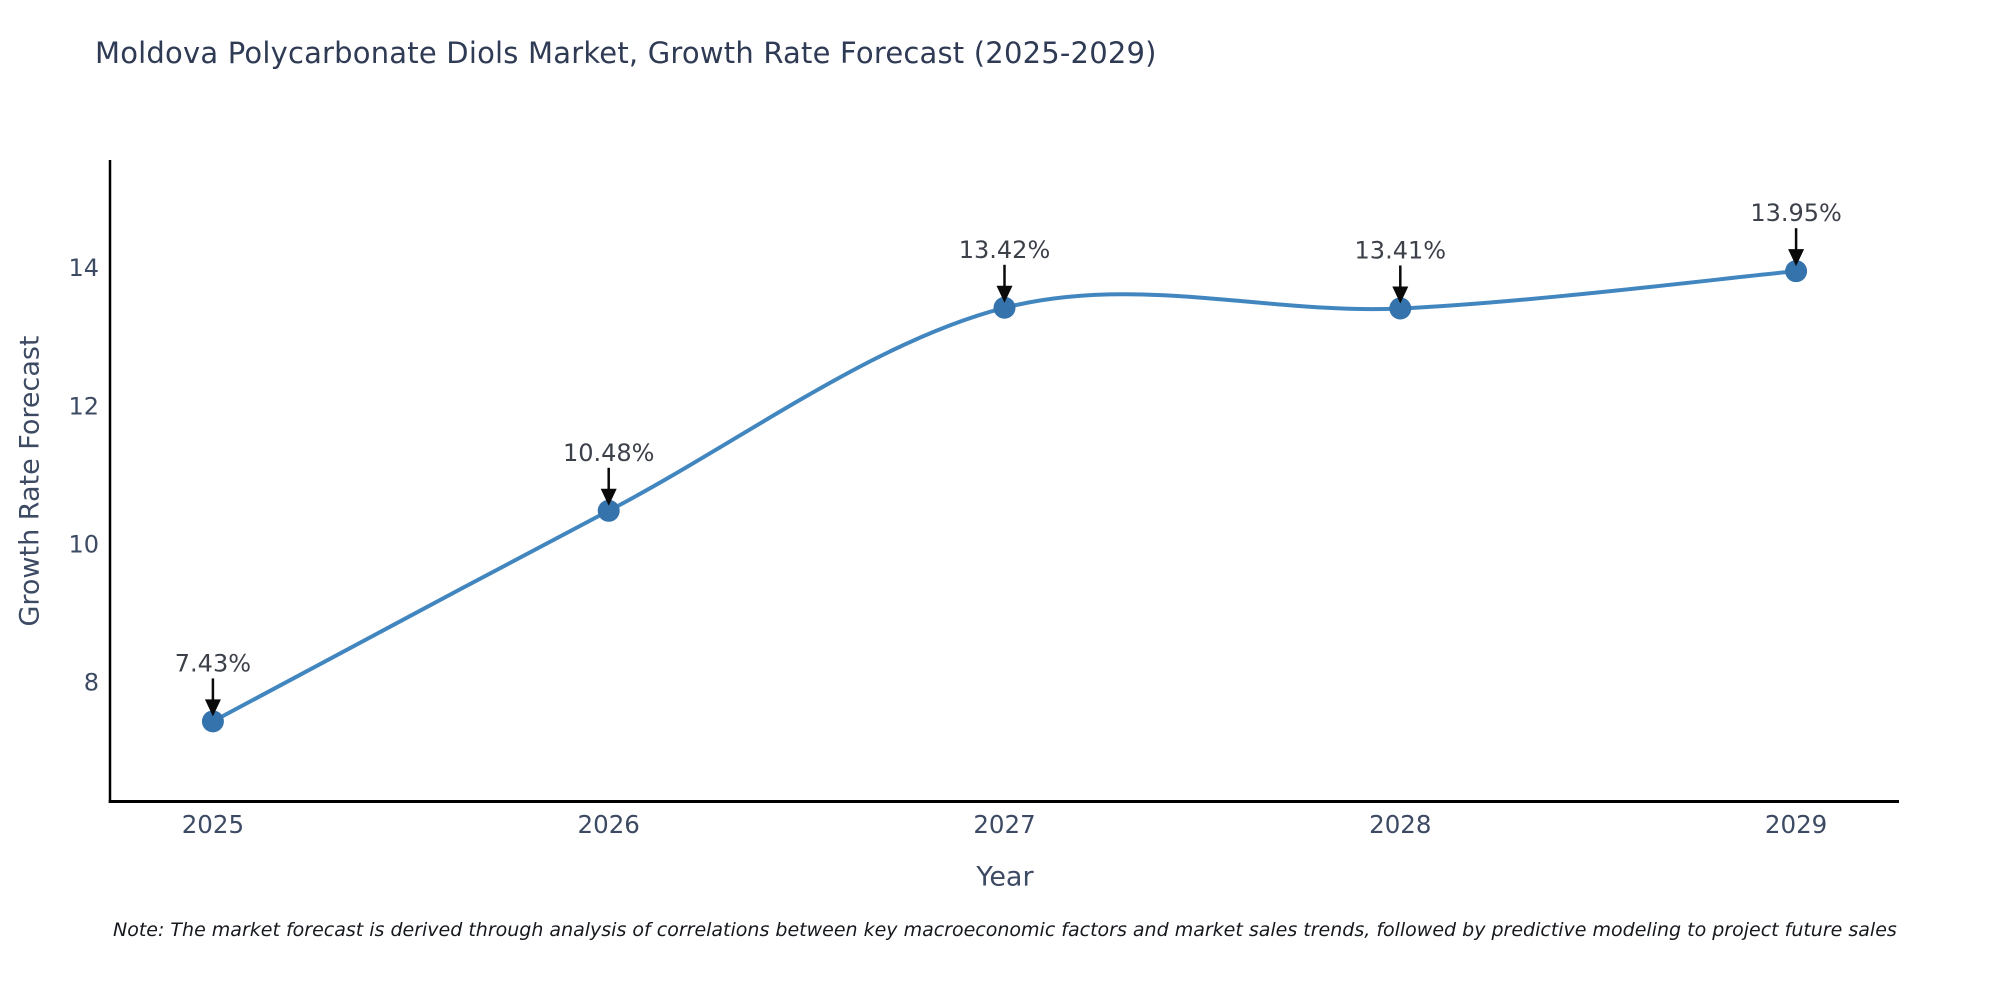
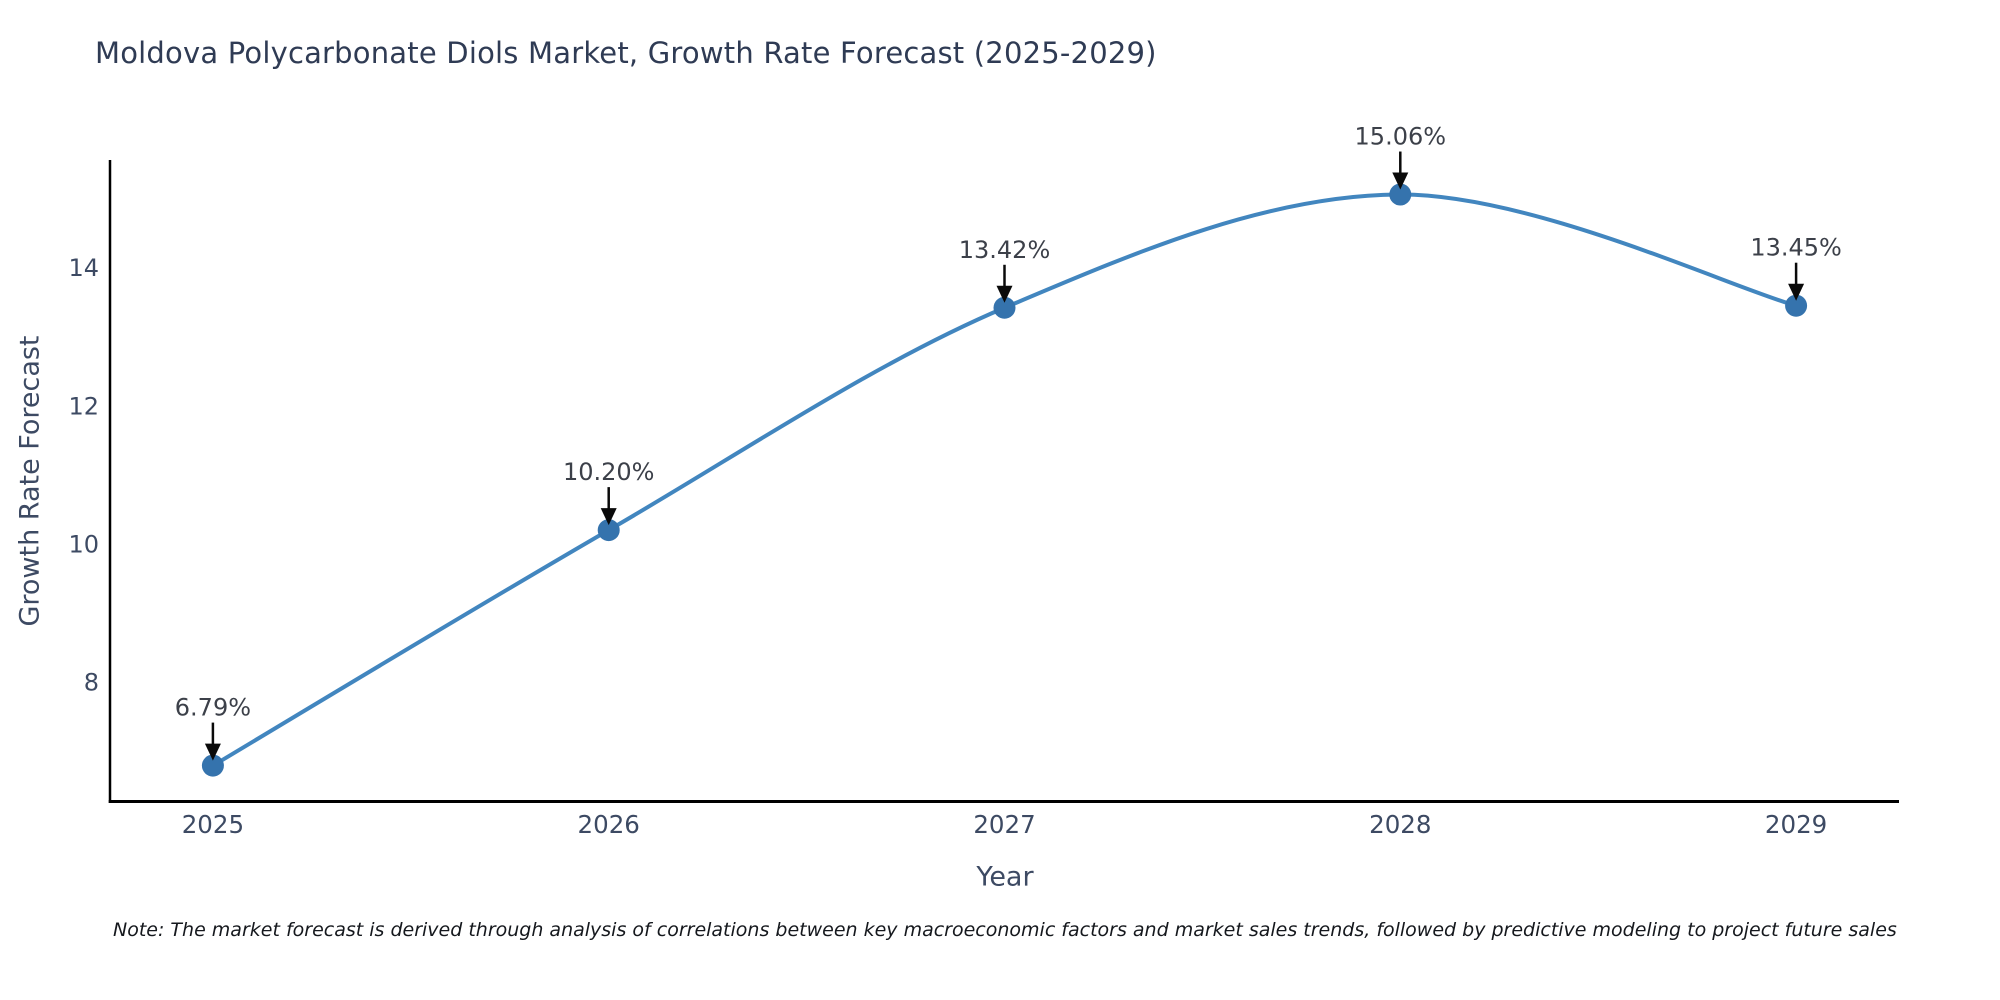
2025: 7.43% -> 6.79%
2026: 10.48% -> 10.20%
2028: 13.41% -> 15.06%
2029: 13.95% -> 13.45%
